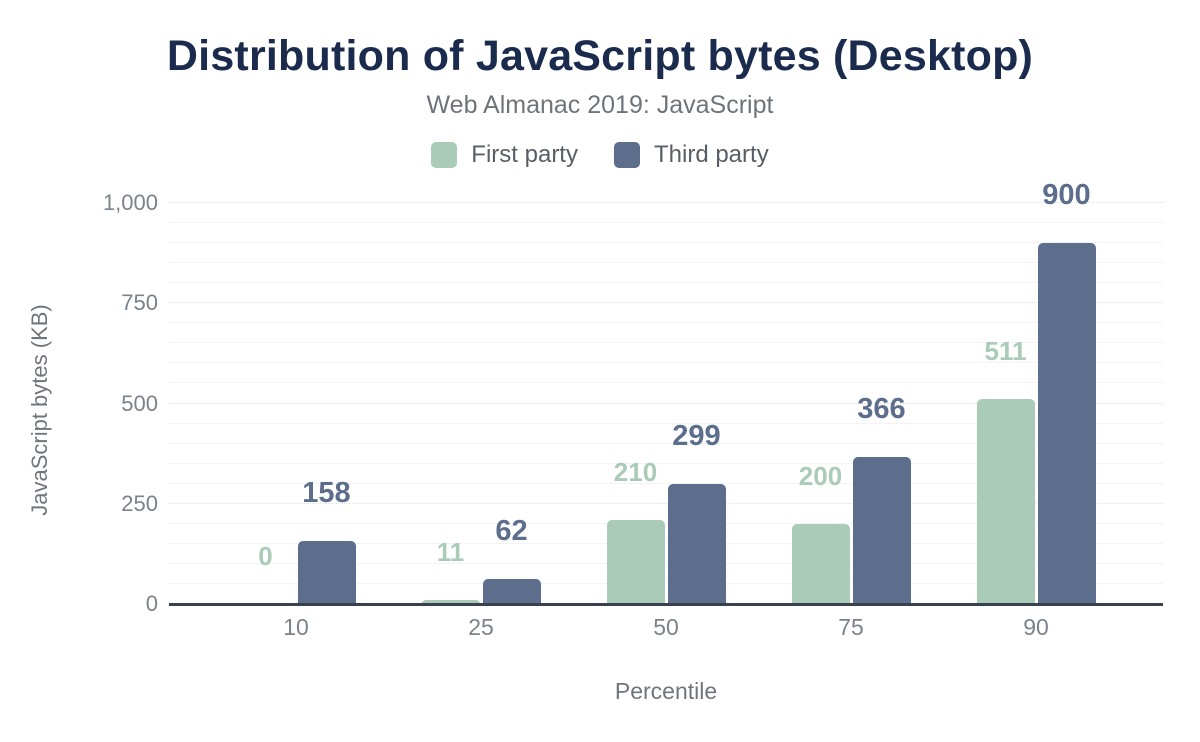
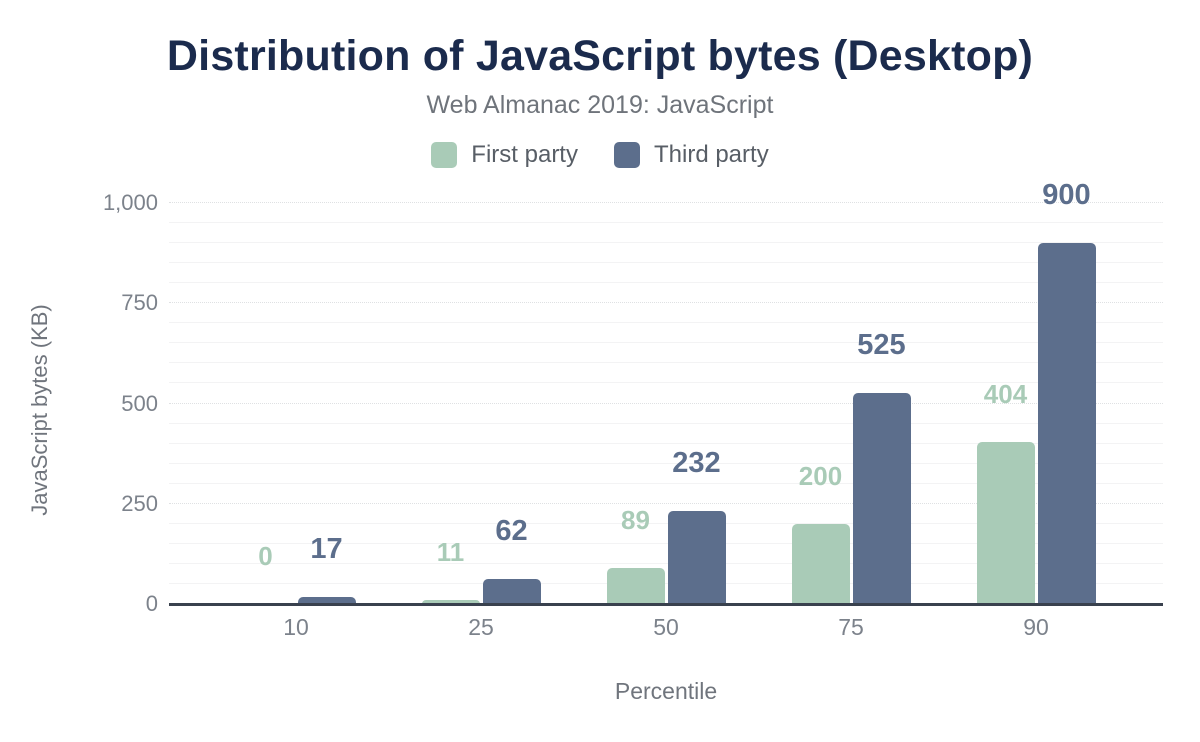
Third party/10: 158 -> 17
First party/50: 210 -> 89
Third party/50: 299 -> 232
Third party/75: 366 -> 525
First party/90: 511 -> 404
